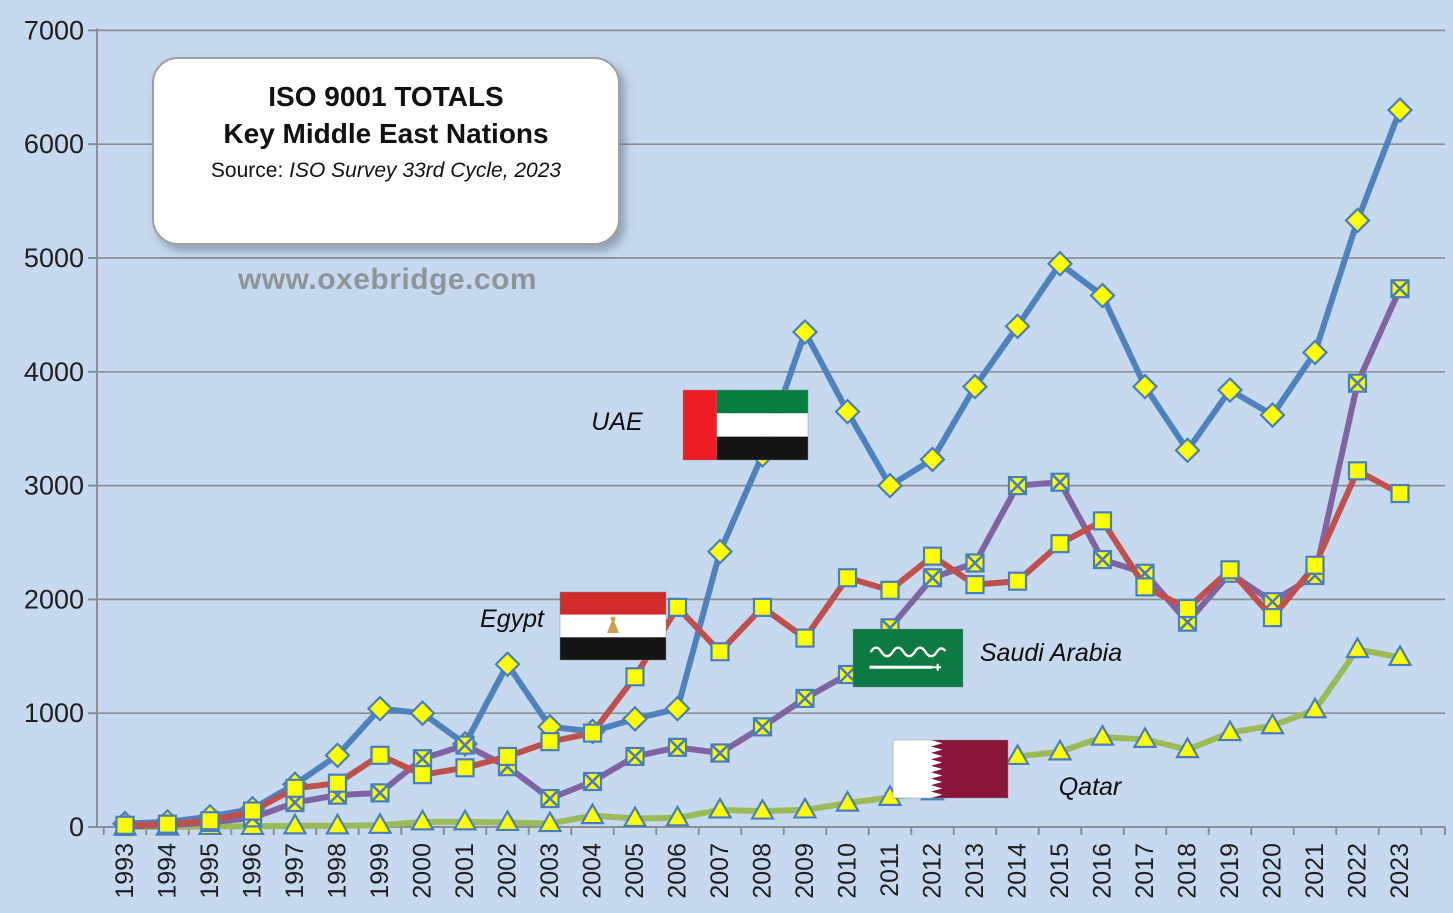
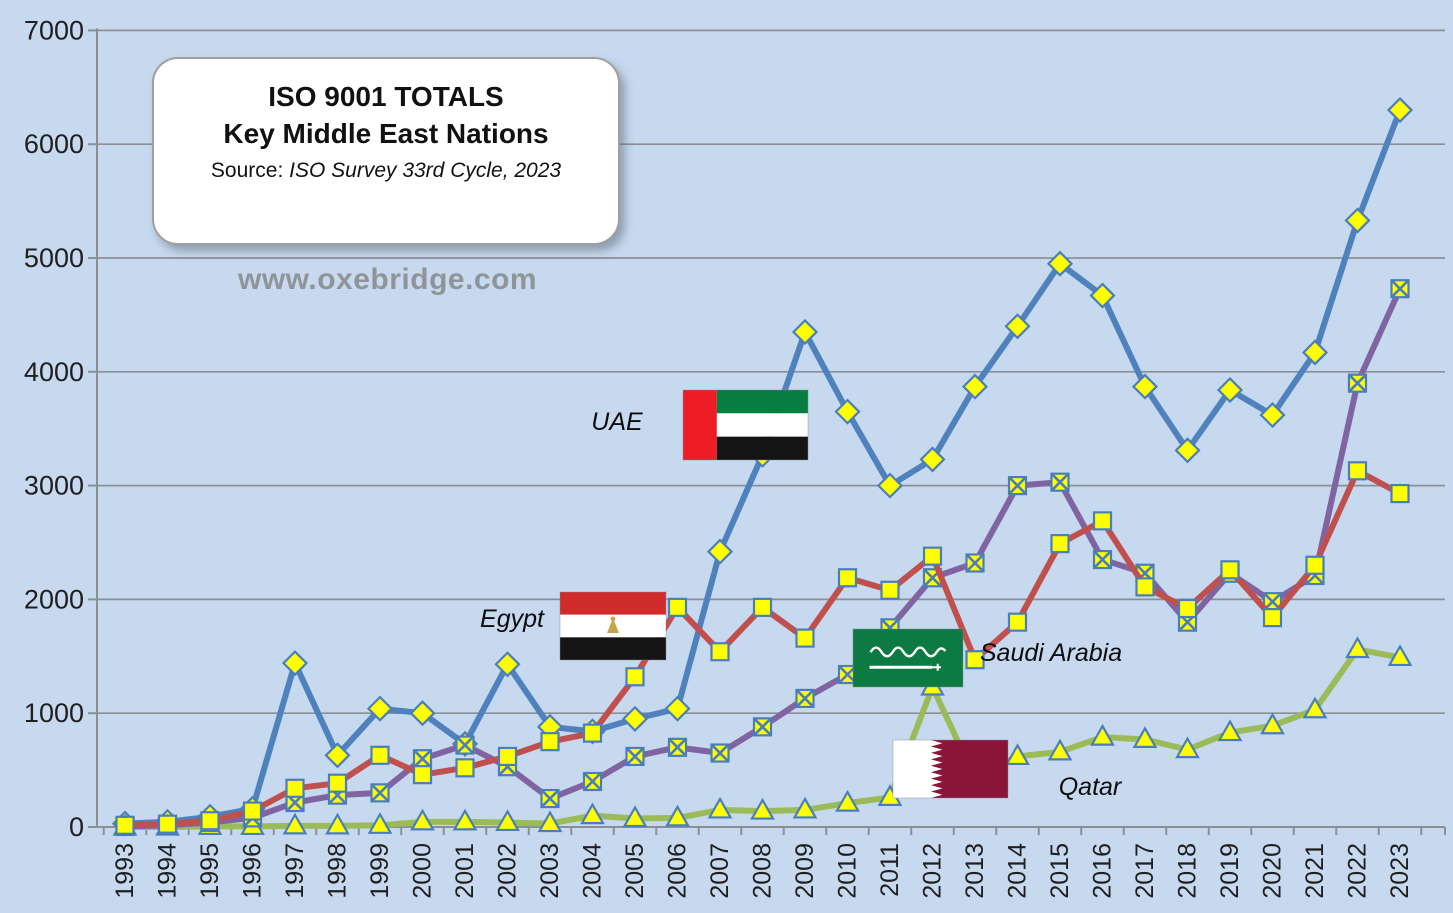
UAE/1997: 380 -> 1440
Qatar/2012: 310 -> 1230
Egypt/2013: 2130 -> 1470
Egypt/2014: 2160 -> 1800
